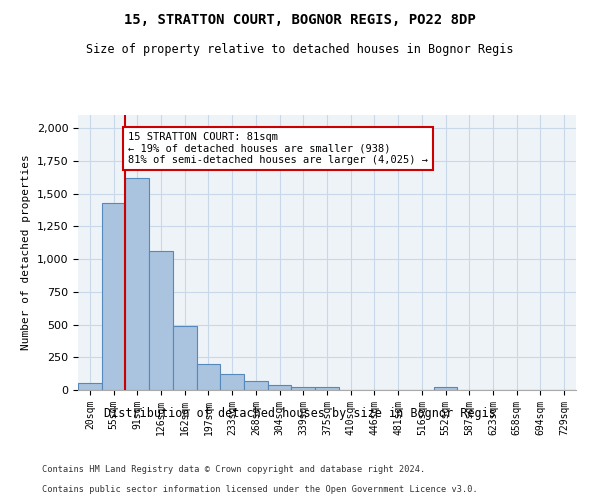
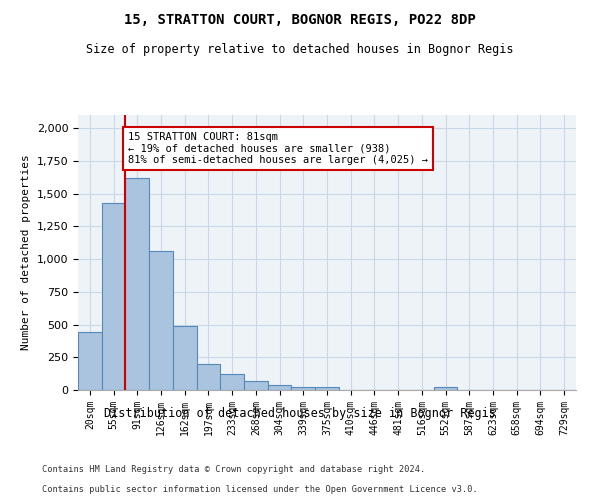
20sqm: 60 -> 440
